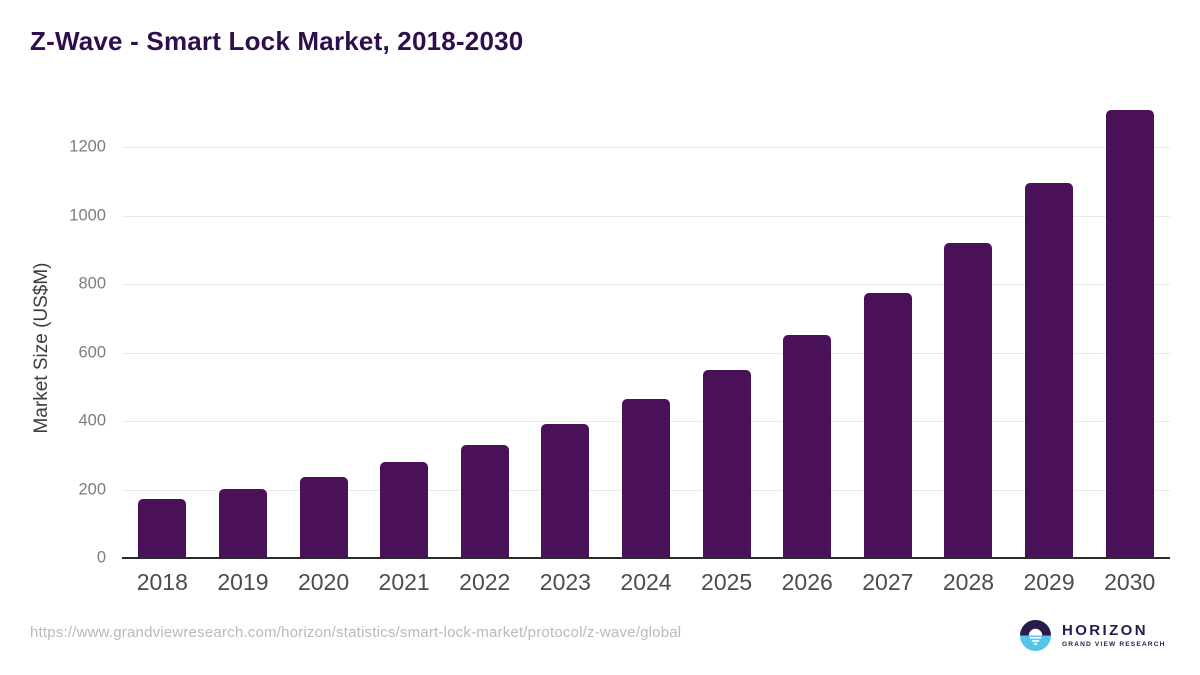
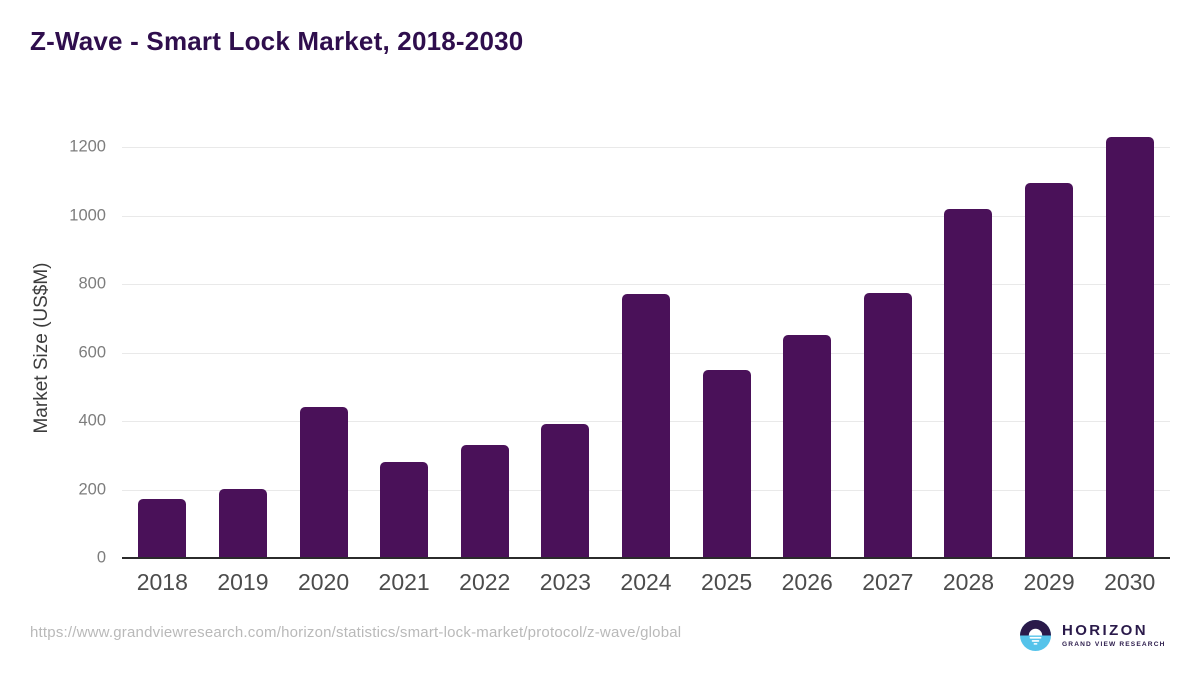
2020: 240 -> 440
2024: 460 -> 770
2028: 920 -> 1020
2030: 1310 -> 1230
